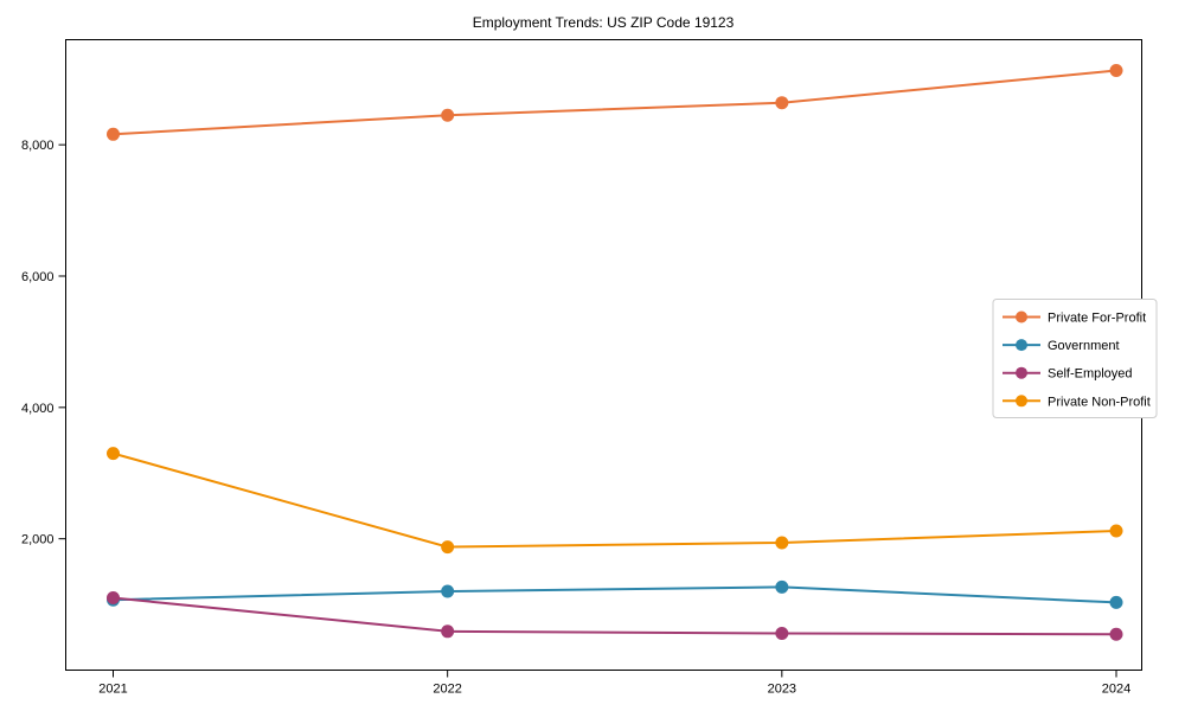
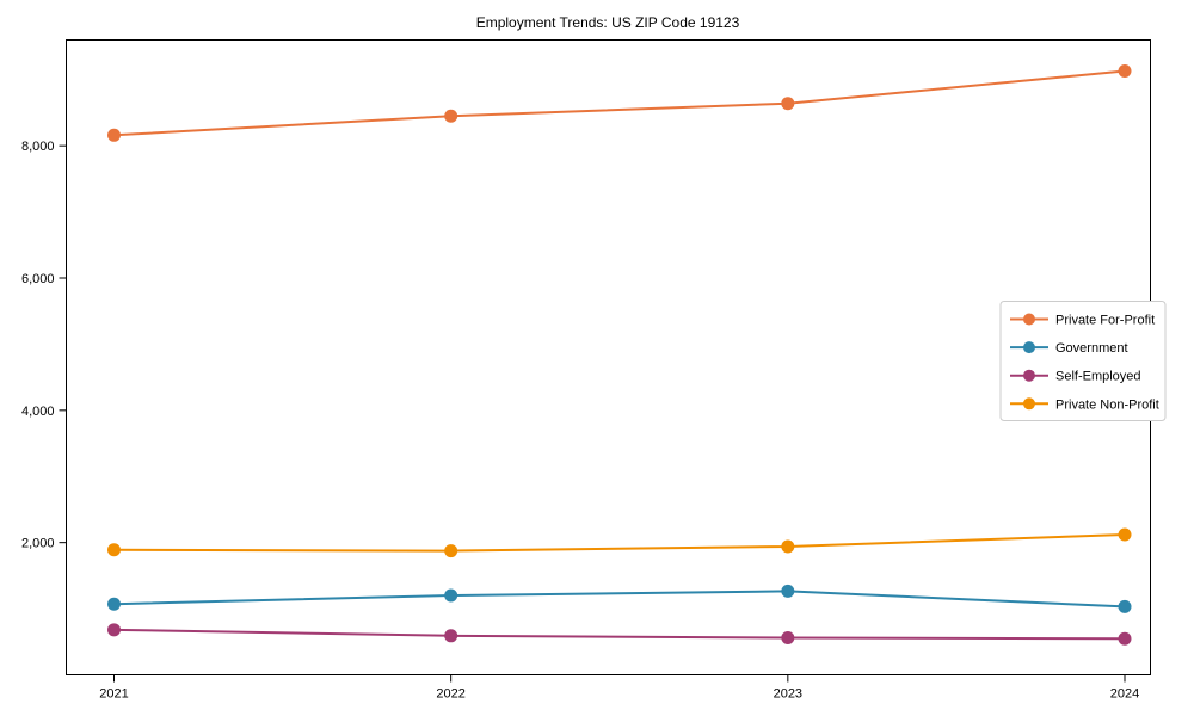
Self-Employed/2021: 1100 -> 700
Private Non-Profit/2021: 3300 -> 1900
